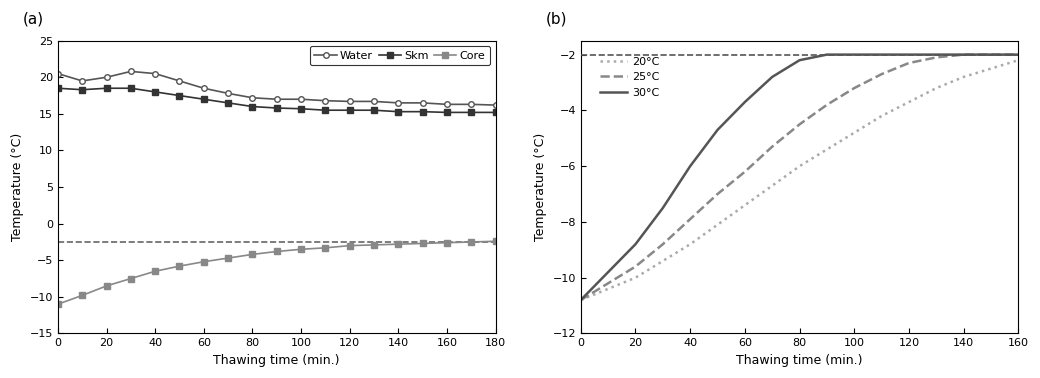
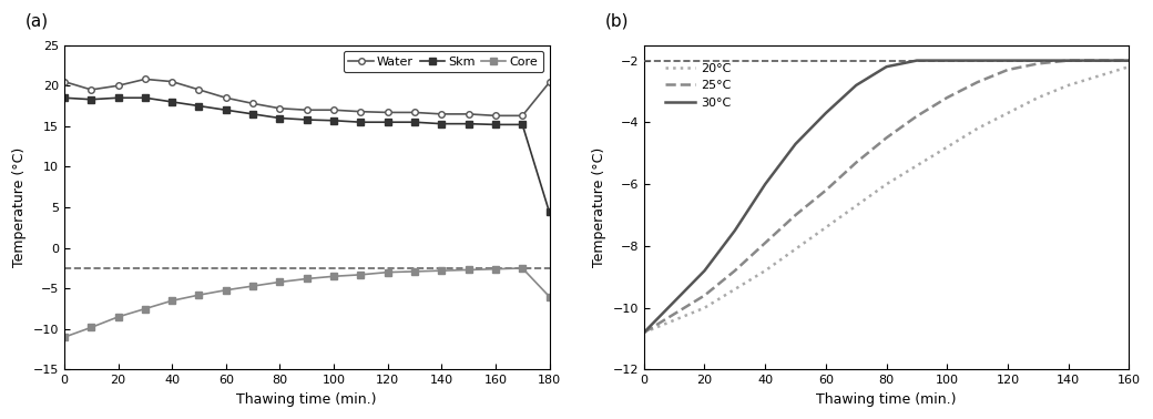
Water/180: 16.2 -> 20.4
Skm/180: 15.2 -> 4.4
Core/180: -2.4 -> -6.0
